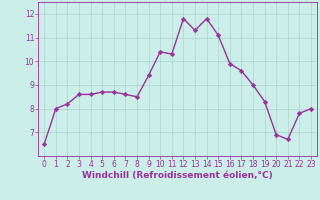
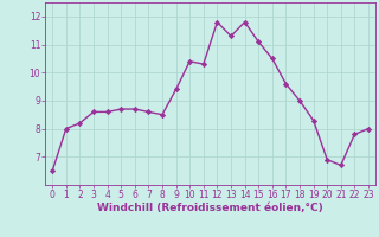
16: 9.9 -> 10.5
